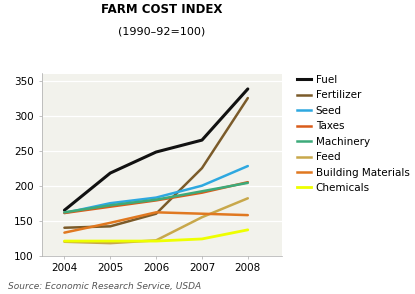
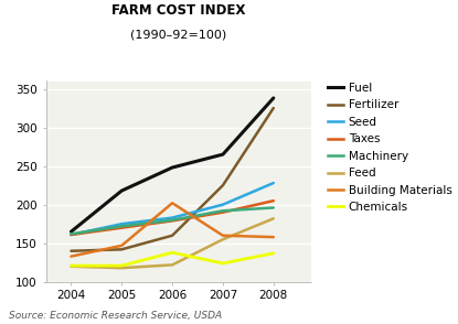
Building Materials/2006: 162 -> 202
Chemicals/2006: 121 -> 138
Machinery/2008: 204 -> 196
